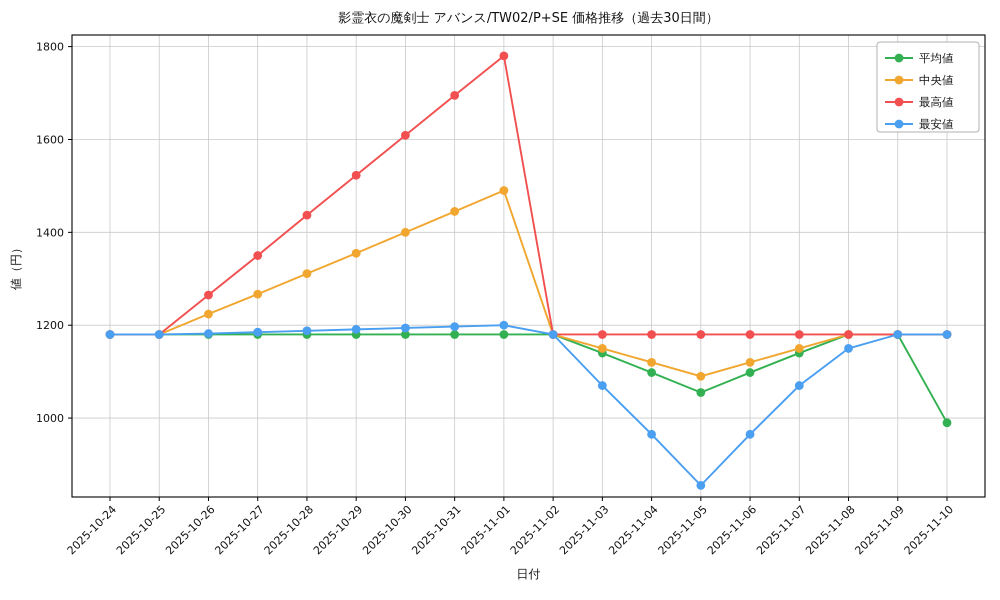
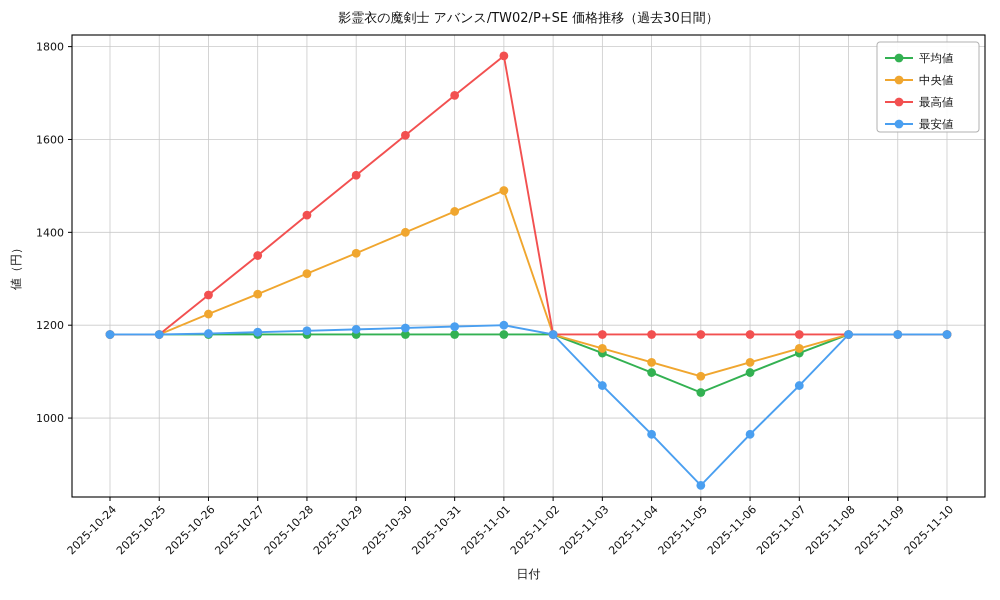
最安値/2025-11-08: 1150 -> 1180
平均値/2025-11-10: 990 -> 1180
